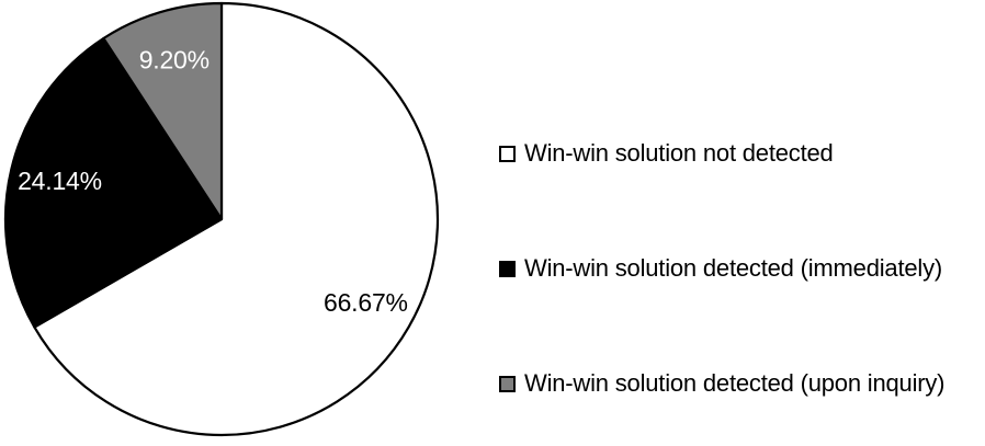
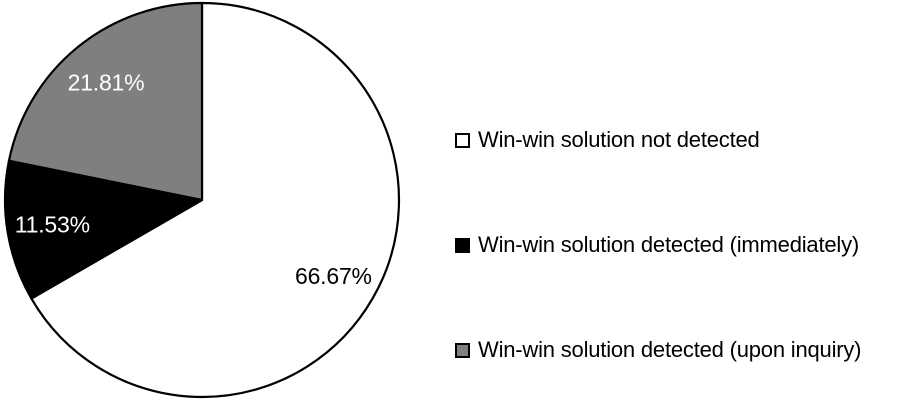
Win-win solution detected (immediately): 24.14% -> 11.53%
Win-win solution detected (upon inquiry): 9.20% -> 21.81%
